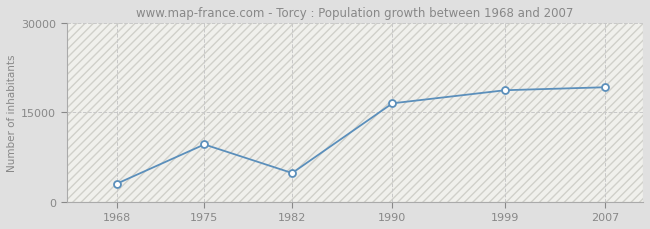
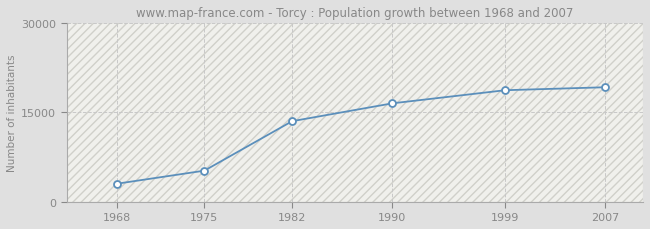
1975: 9600 -> 5200
1982: 4800 -> 13500
